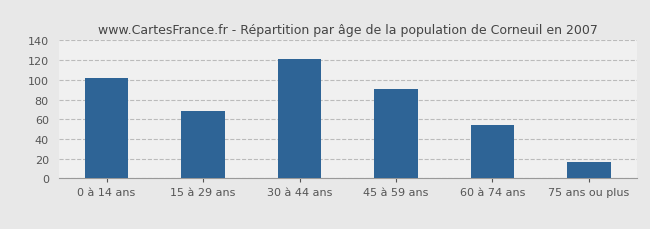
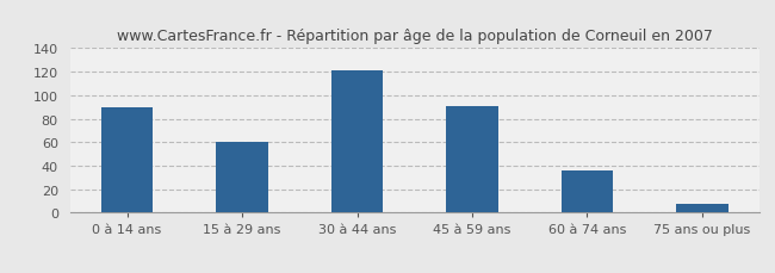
0 à 14 ans: 102 -> 90
15 à 29 ans: 68 -> 60
60 à 74 ans: 54 -> 36
75 ans ou plus: 17 -> 8
